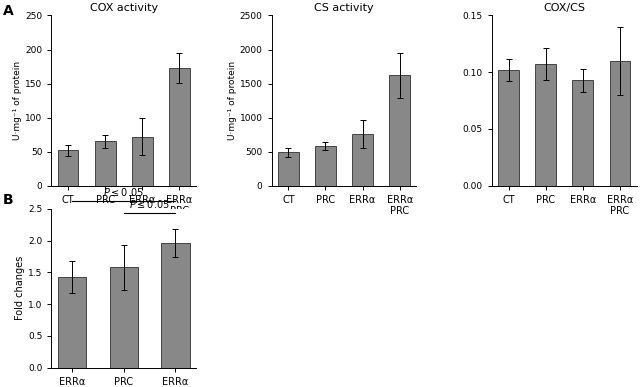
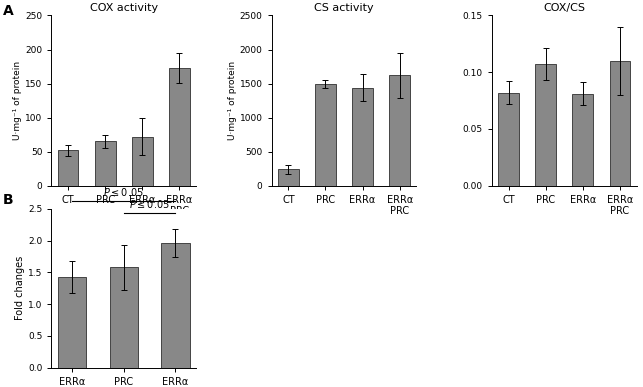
CS activity/CT: 490 -> 240
CS activity/PRC: 580 -> 1500
CS activity/ERRα: 760 -> 1440
COX/CS/CT: 0.102 -> 0.082
COX/CS/ERRα: 0.093 -> 0.081
